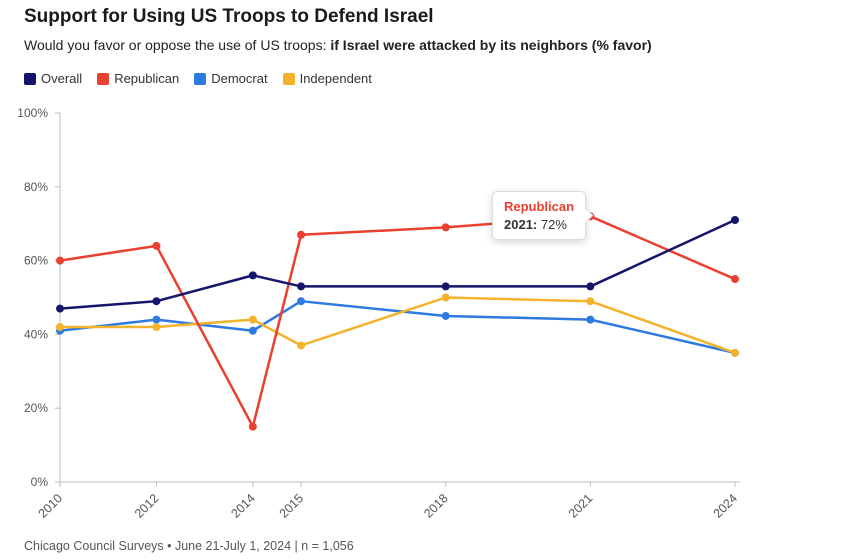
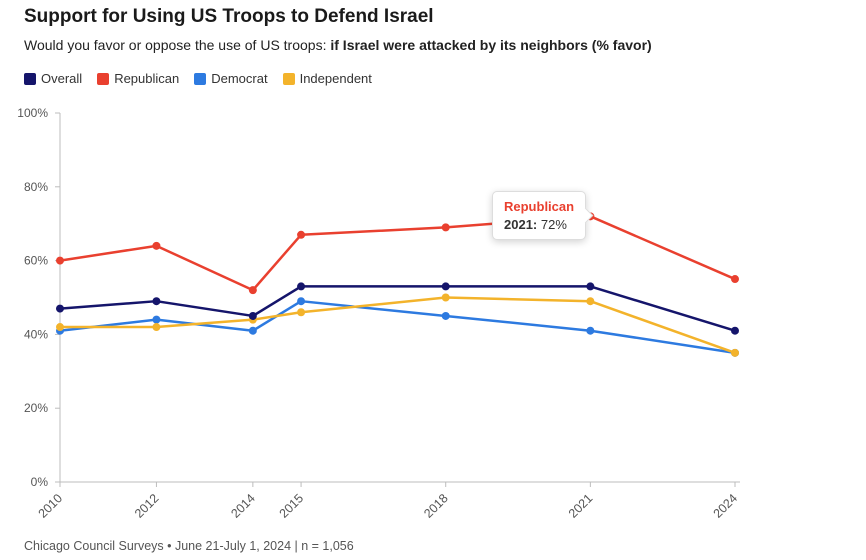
Overall/2014: 56% -> 45%
Republican/2014: 15% -> 52%
Independent/2015: 37% -> 46%
Democrat/2021: 44% -> 41%
Overall/2024: 71% -> 41%
